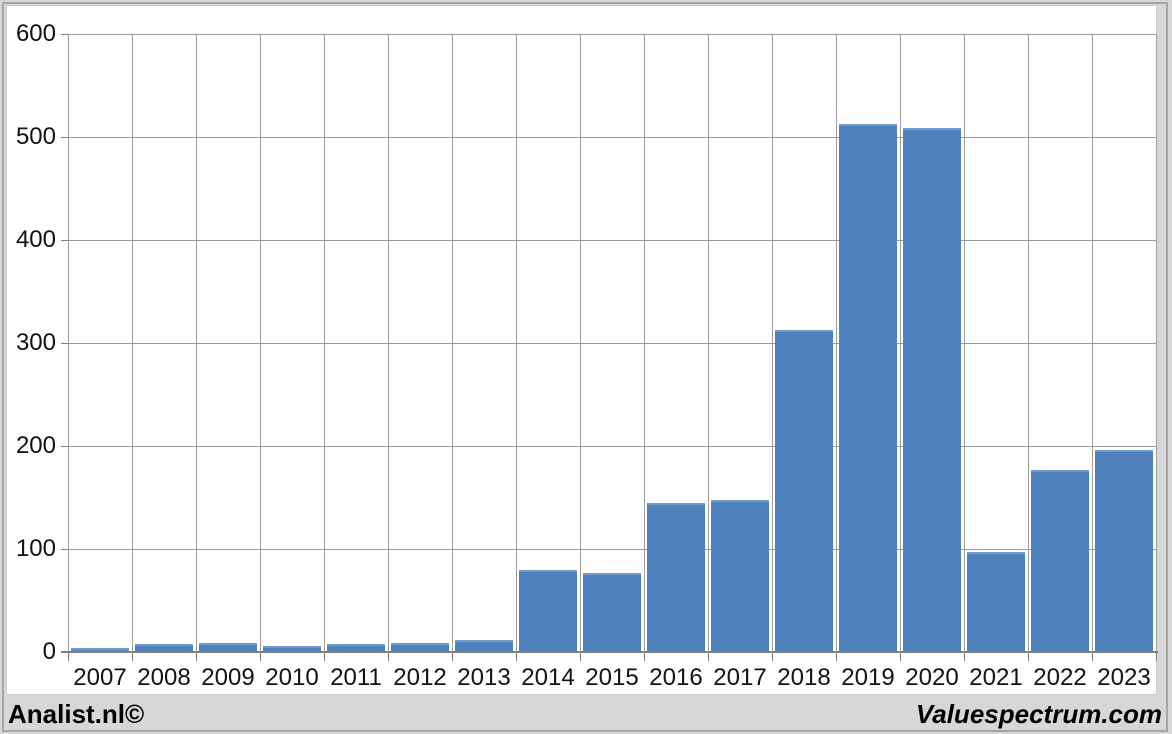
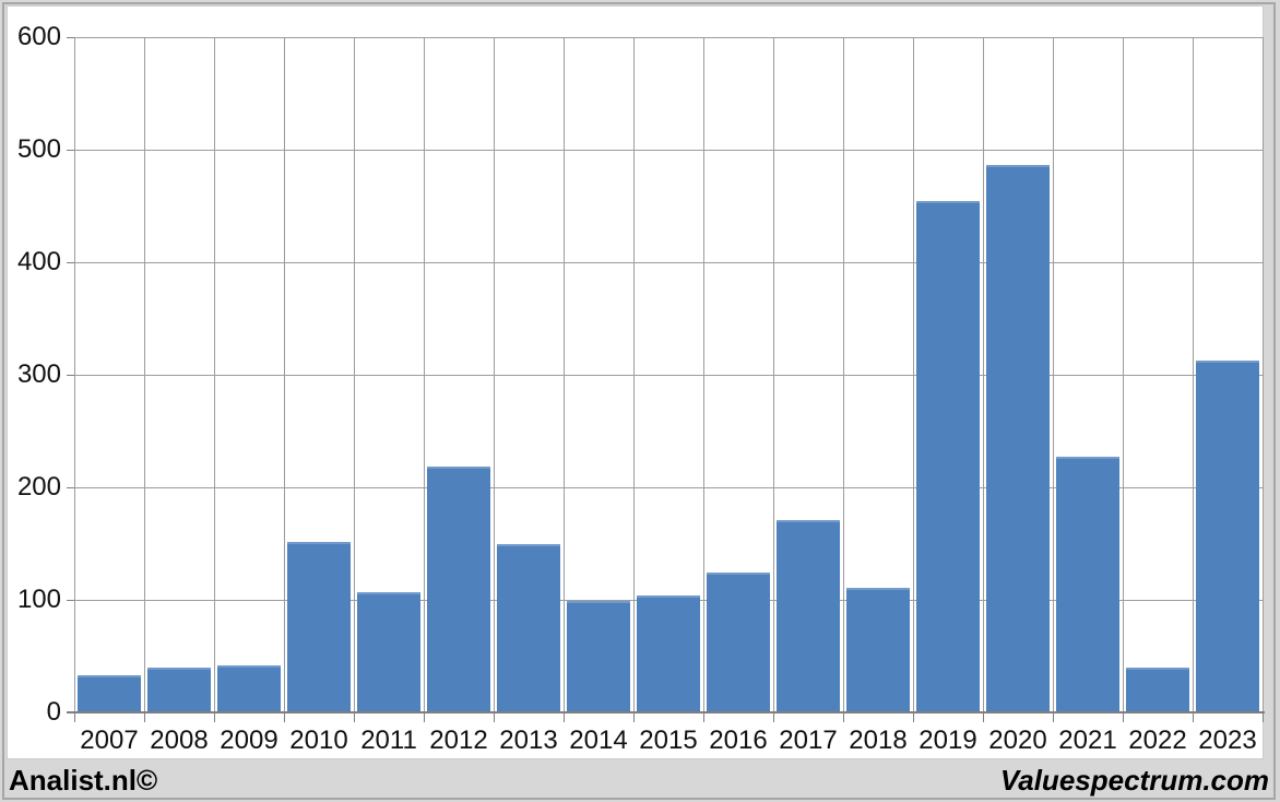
2007: 4 -> 33
2008: 8 -> 40
2009: 9 -> 42
2010: 6 -> 151
2011: 8 -> 107
2012: 9 -> 218
2013: 12 -> 150
2014: 80 -> 99
2015: 77 -> 104
2016: 145 -> 124
2017: 148 -> 171
2018: 313 -> 111
2019: 513 -> 454
2020: 509 -> 486
2021: 97 -> 227
2022: 177 -> 40
2023: 196 -> 313
